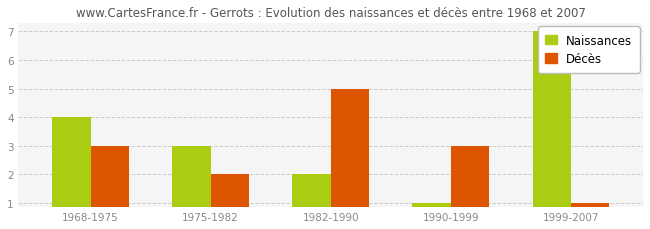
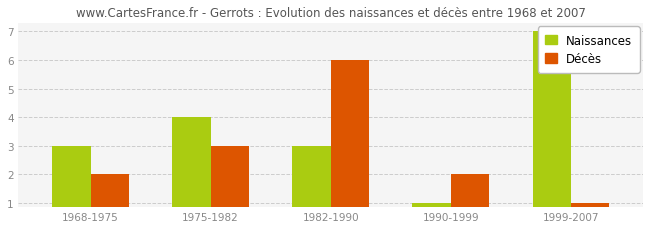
Naissances/1968-1975: 4 -> 3
Décès/1968-1975: 3 -> 2
Naissances/1975-1982: 3 -> 4
Décès/1975-1982: 2 -> 3
Naissances/1982-1990: 2 -> 3
Décès/1982-1990: 5 -> 6
Décès/1990-1999: 3 -> 2
